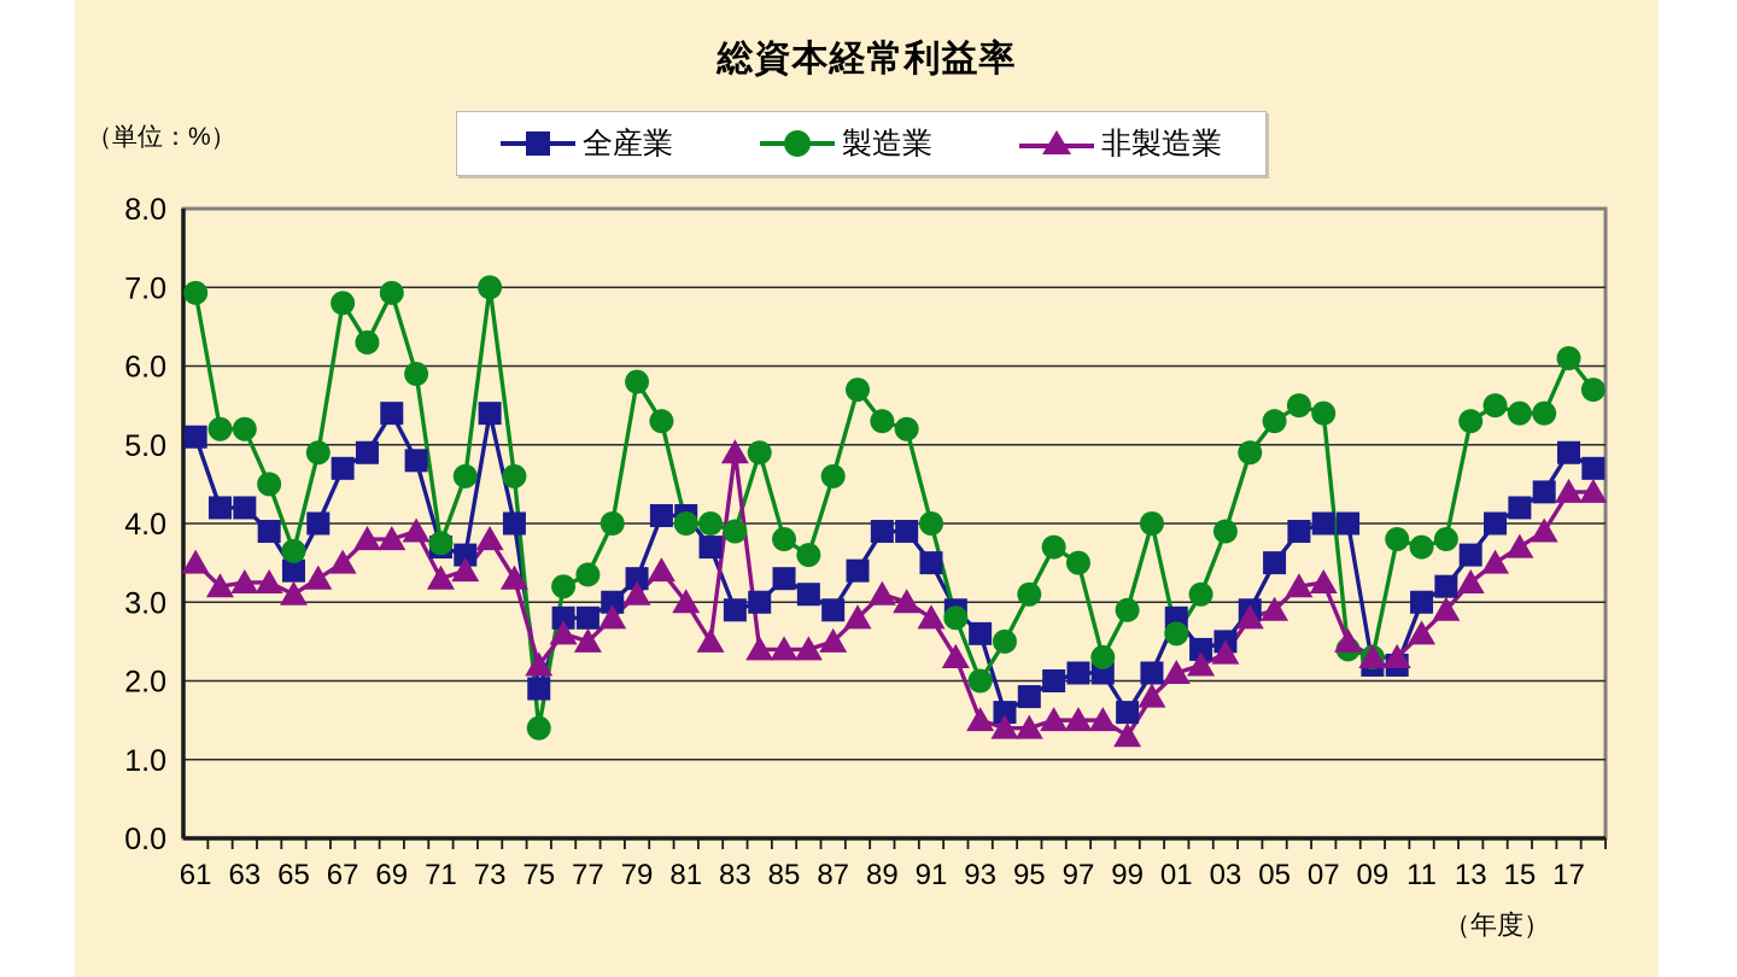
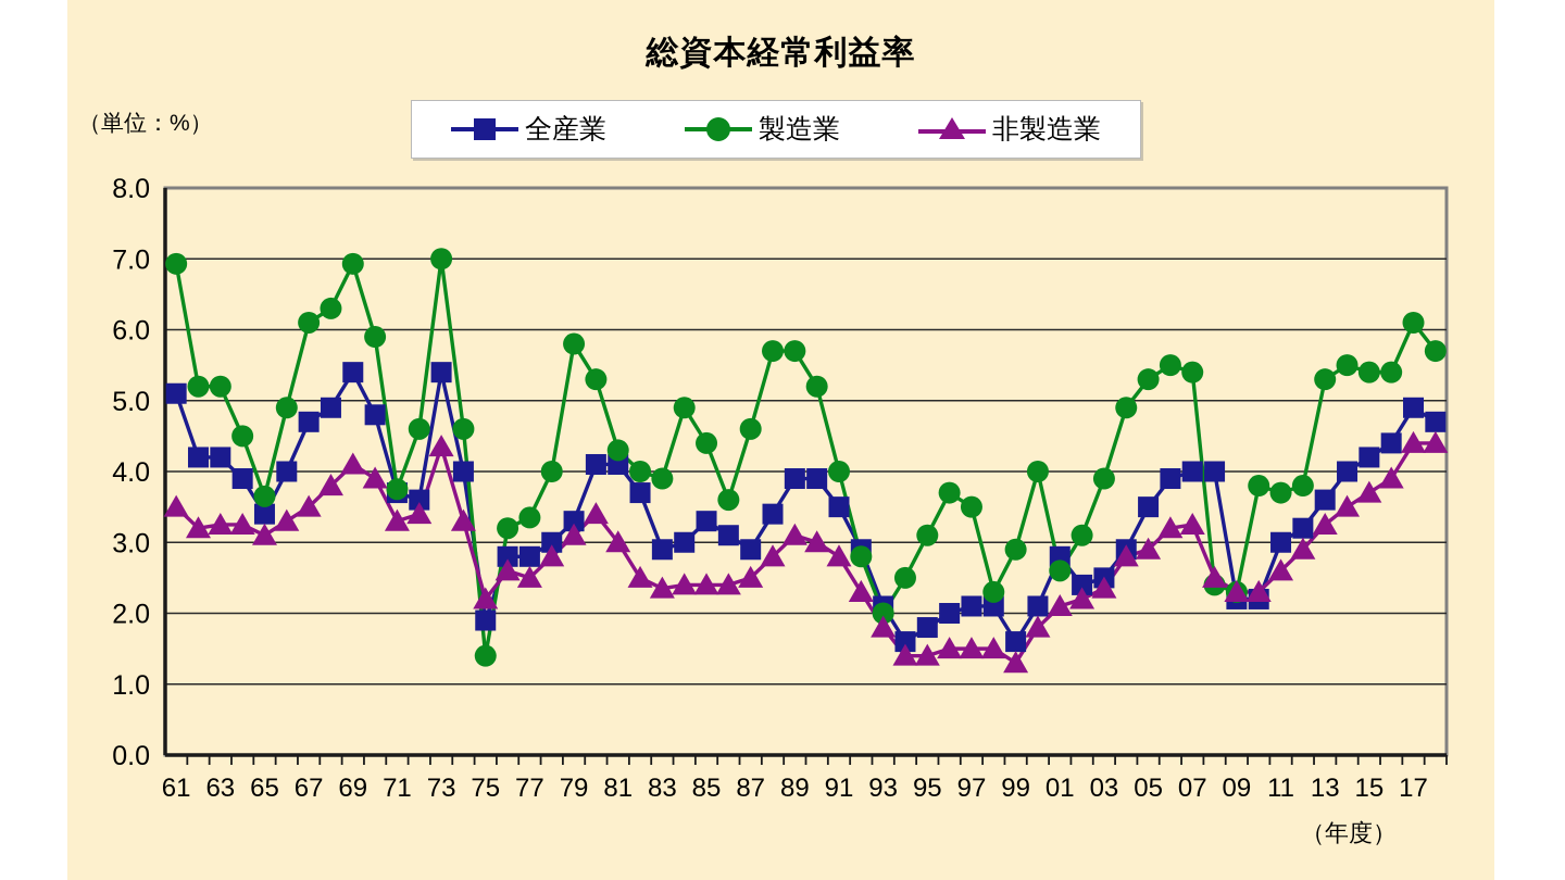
製造業/67: 6.8 -> 6.1
非製造業/69: 3.8 -> 4.1
非製造業/73: 3.8 -> 4.3
製造業/81: 4.0 -> 4.3
非製造業/83: 4.9 -> 2.4
製造業/85: 3.8 -> 4.4
製造業/89: 5.3 -> 5.7
全産業/93: 2.6 -> 2.1
非製造業/93: 1.5 -> 1.8
